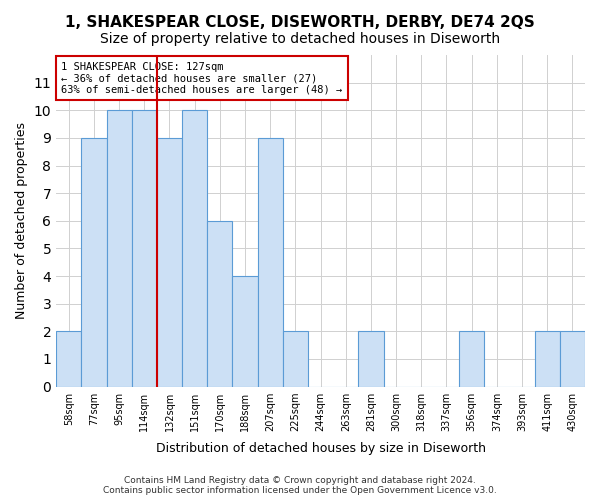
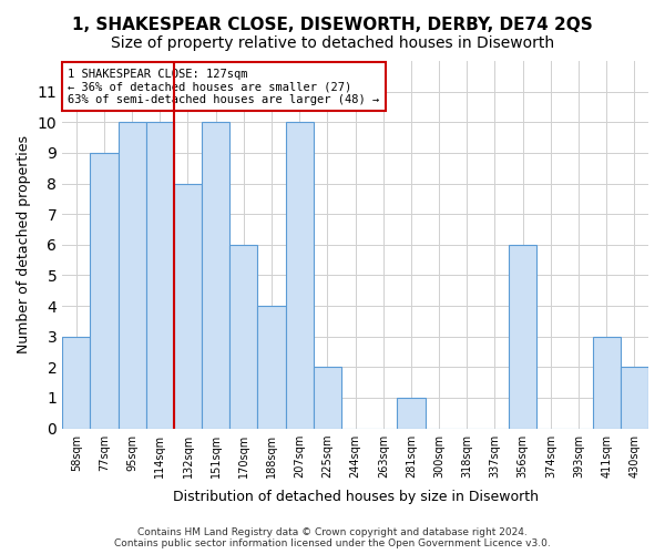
58sqm: 2 -> 3
132sqm: 9 -> 8
207sqm: 9 -> 10
281sqm: 2 -> 1
356sqm: 2 -> 6
411sqm: 2 -> 3
